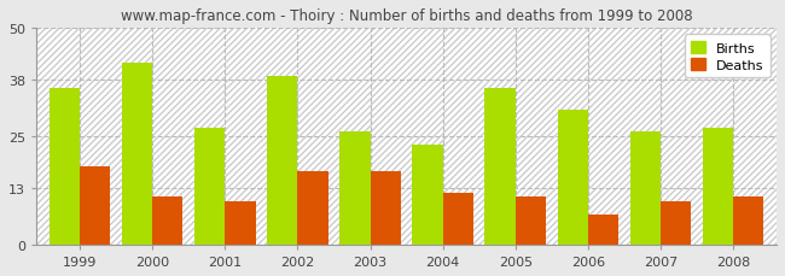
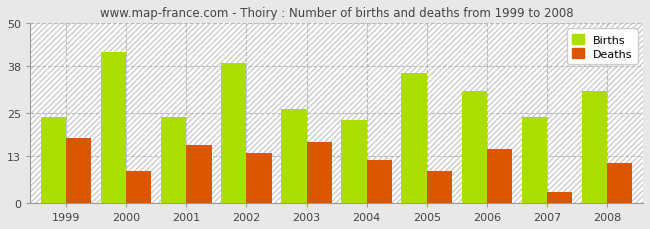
Births/1999: 36 -> 24
Deaths/2000: 11 -> 9
Births/2001: 27 -> 24
Deaths/2001: 10 -> 16
Deaths/2002: 17 -> 14
Deaths/2005: 11 -> 9
Deaths/2006: 7 -> 15
Births/2007: 26 -> 24
Deaths/2007: 10 -> 3
Births/2008: 27 -> 31
